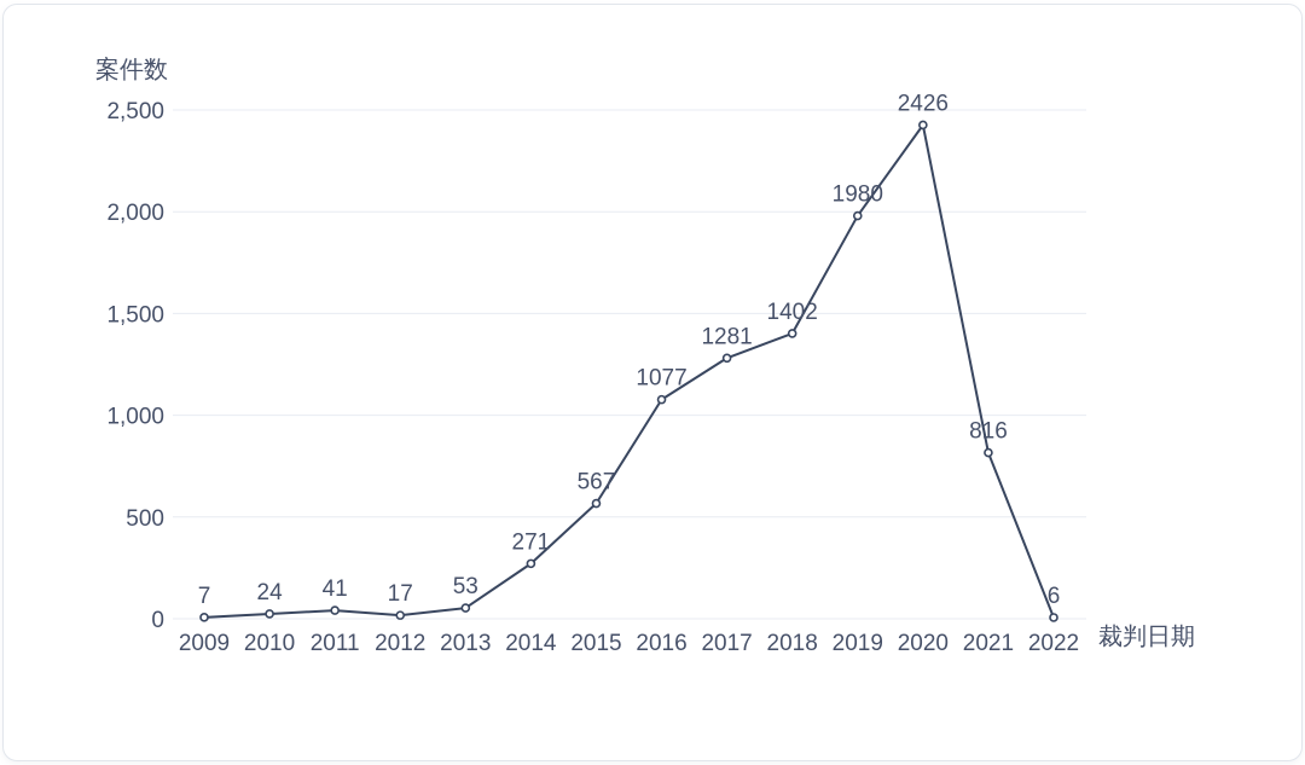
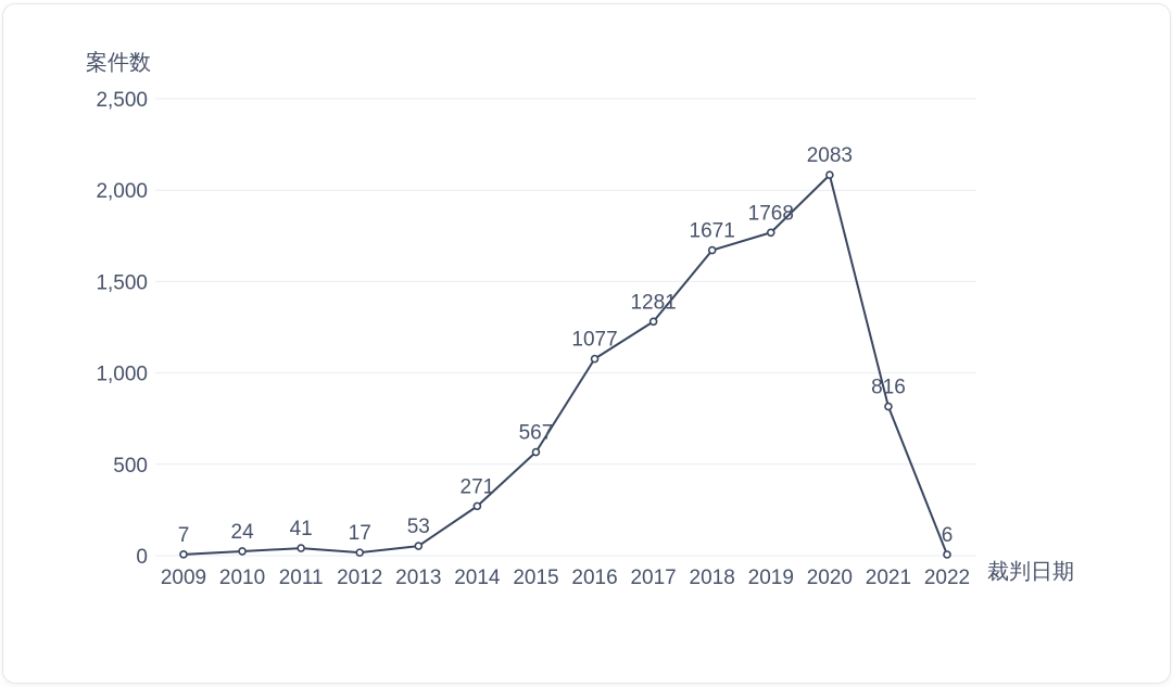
2018: 1402 -> 1671
2019: 1980 -> 1768
2020: 2426 -> 2083
